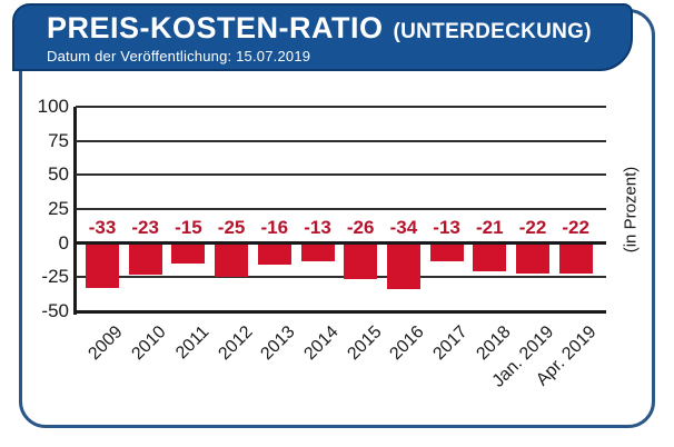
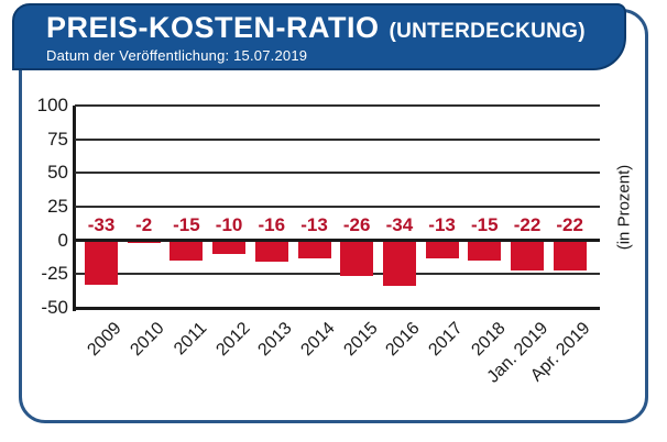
2010: -23 -> -2
2012: -25 -> -10
2018: -21 -> -15
